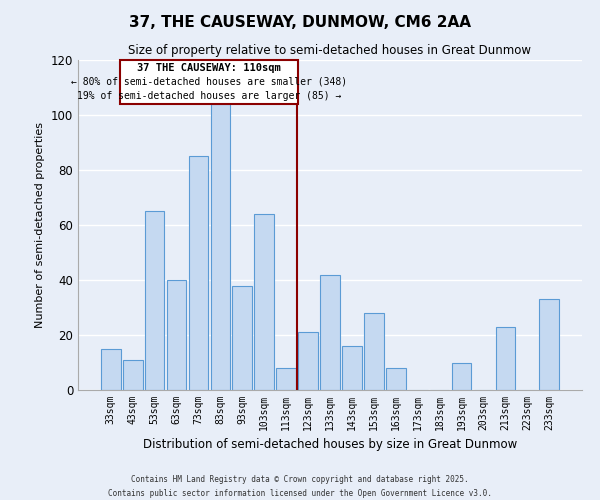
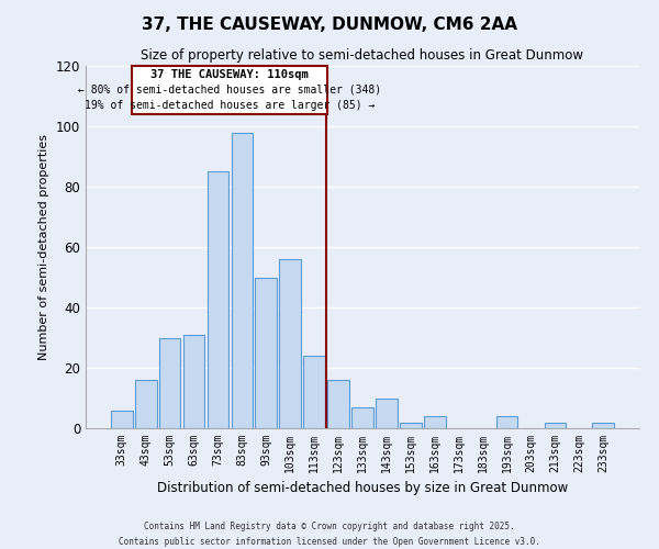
33sqm: 15 -> 6
43sqm: 11 -> 16
53sqm: 65 -> 30
63sqm: 40 -> 31
83sqm: 104 -> 98
93sqm: 38 -> 50
103sqm: 64 -> 56
113sqm: 8 -> 24
123sqm: 21 -> 16
133sqm: 42 -> 7
143sqm: 16 -> 10
153sqm: 28 -> 2
163sqm: 8 -> 4
193sqm: 10 -> 4
213sqm: 23 -> 2
233sqm: 33 -> 2
